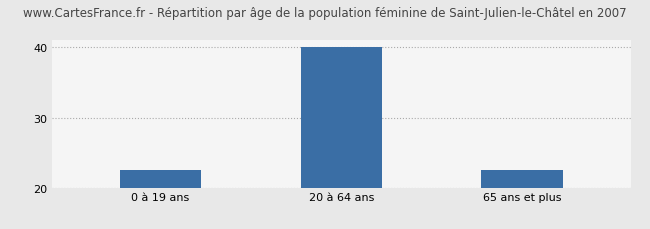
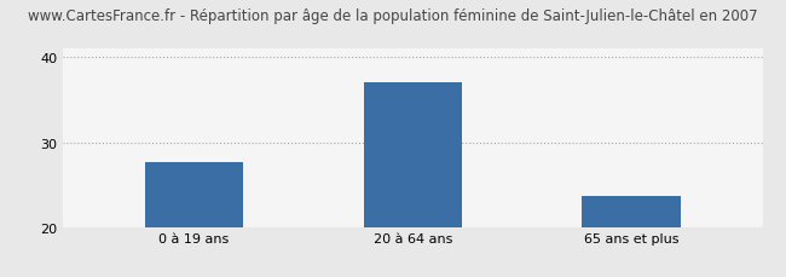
0 à 19 ans: 22.5 -> 27.6
20 à 64 ans: 40.0 -> 37.0
65 ans et plus: 22.5 -> 23.6
